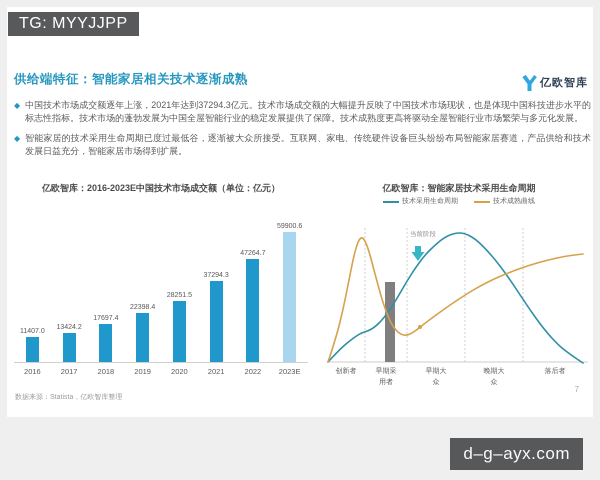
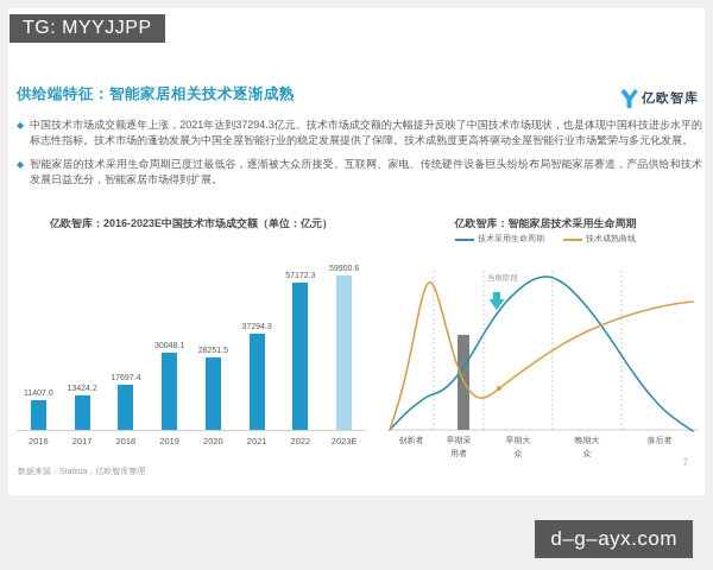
亿欧智库：2016-2023E中国技术市场成交额（单位：亿元）/2019: 22398.4 -> 30048.1
亿欧智库：2016-2023E中国技术市场成交额（单位：亿元）/2022: 47264.7 -> 57172.3
